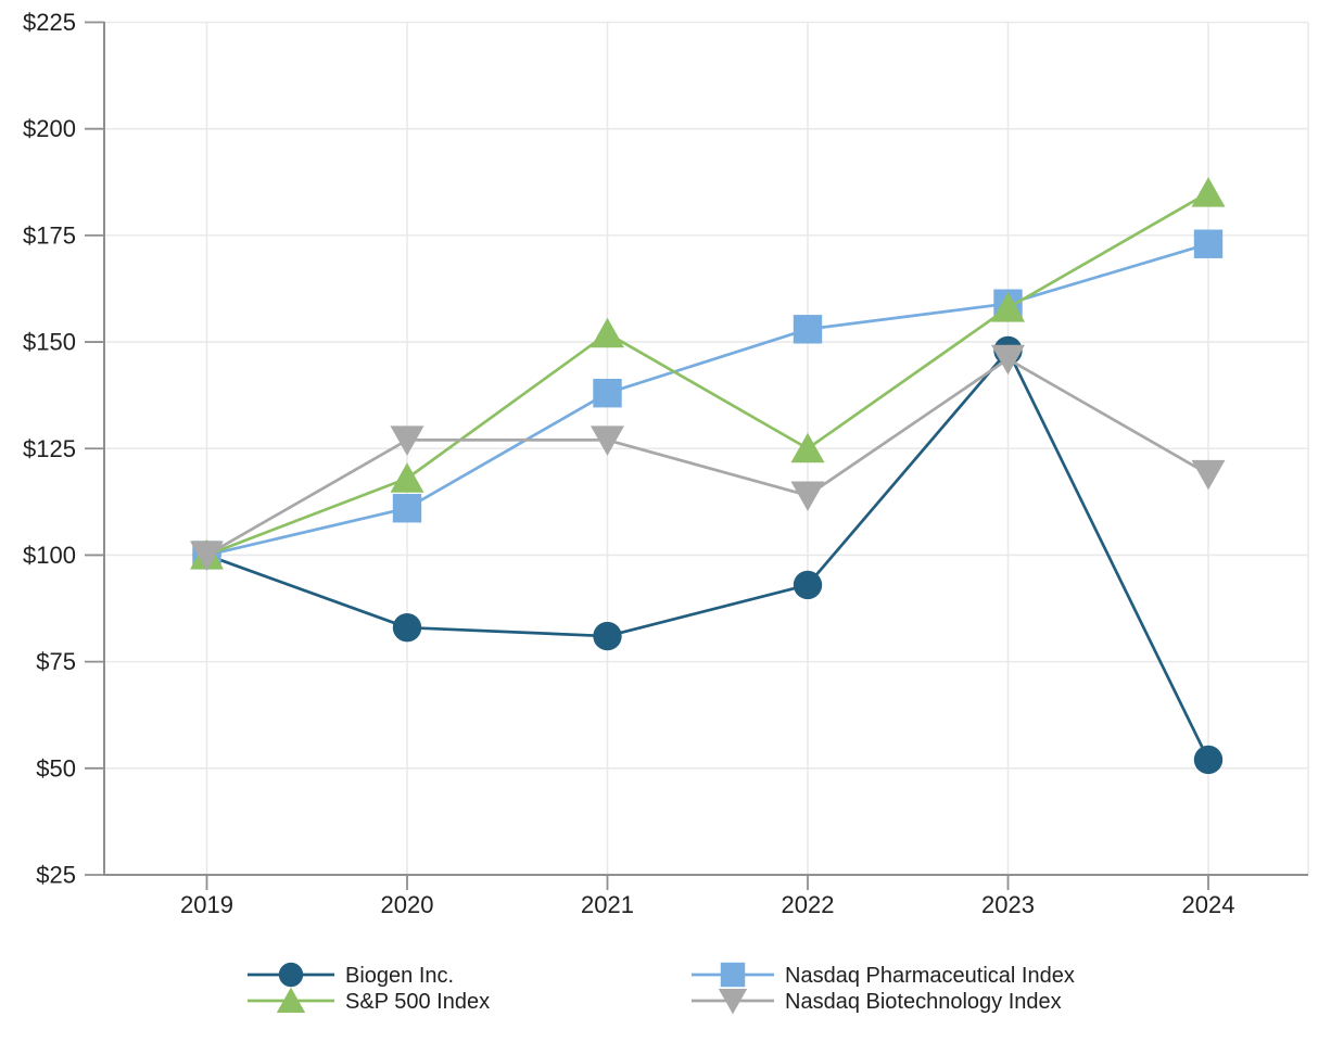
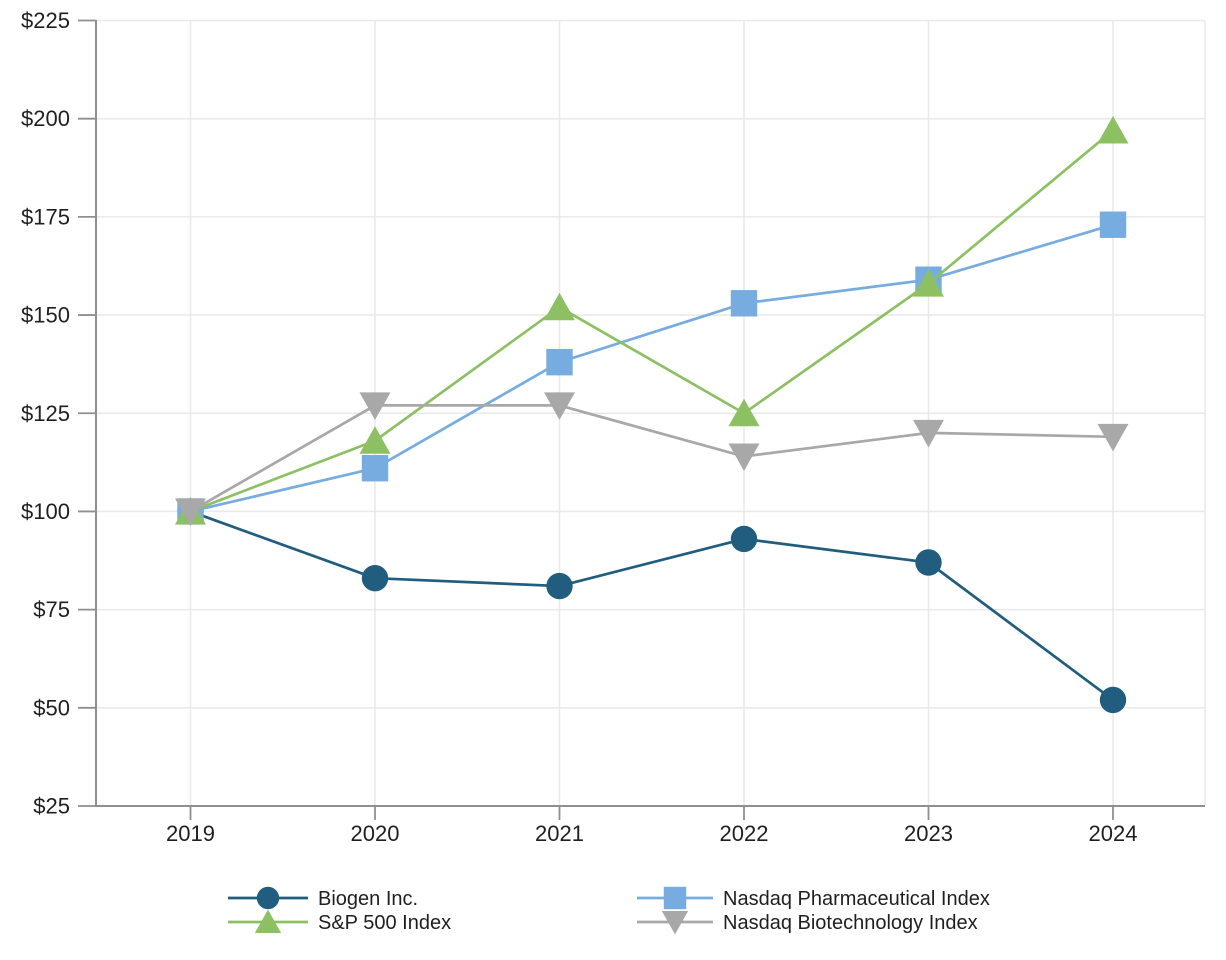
Biogen Inc./2023: $148 -> $87
Nasdaq Biotechnology Index/2023: $146 -> $120
S&P 500 Index/2024: $185 -> $197
